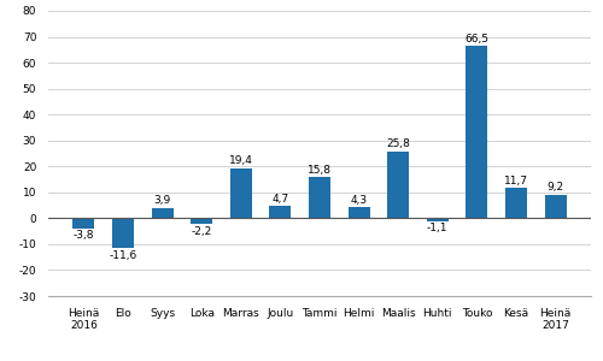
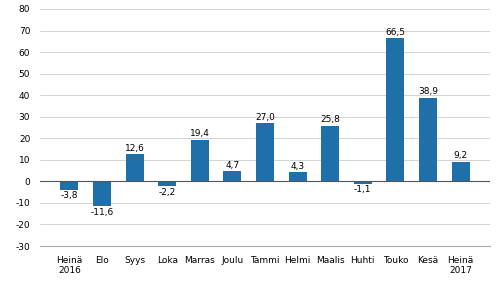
Syys: 3,9 -> 12,6
Tammi: 15,8 -> 27,0
Kesä: 11,7 -> 38,9
